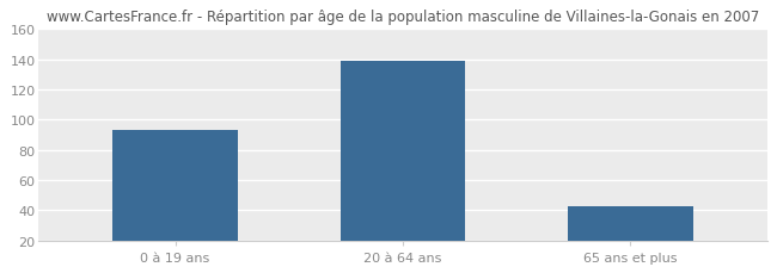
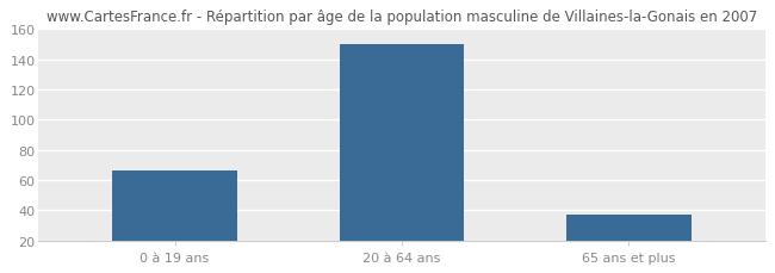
0 à 19 ans: 93 -> 66
20 à 64 ans: 139 -> 150
65 ans et plus: 43 -> 37
